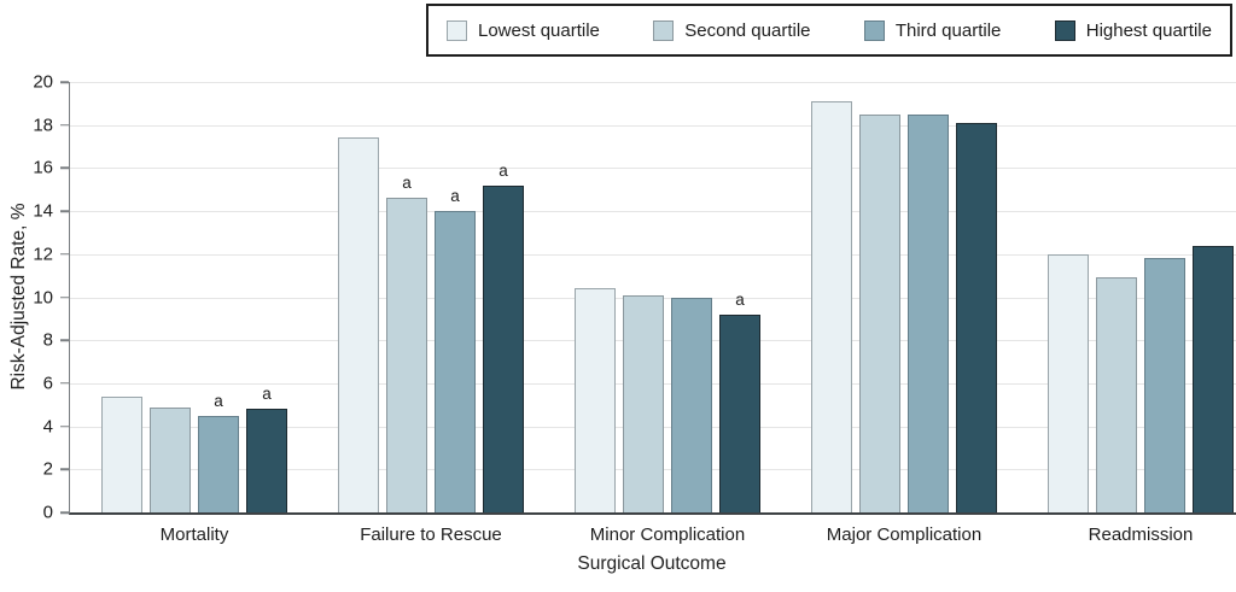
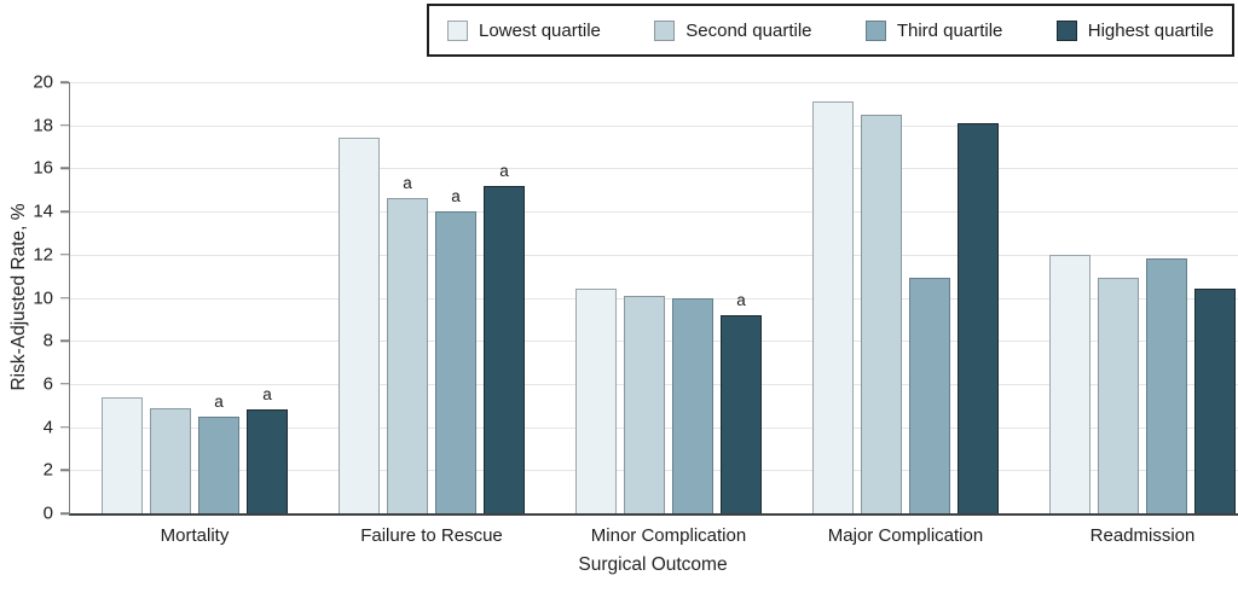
Third quartile/Major Complication: 18.5 -> 10.9
Highest quartile/Readmission: 12.4 -> 10.4
